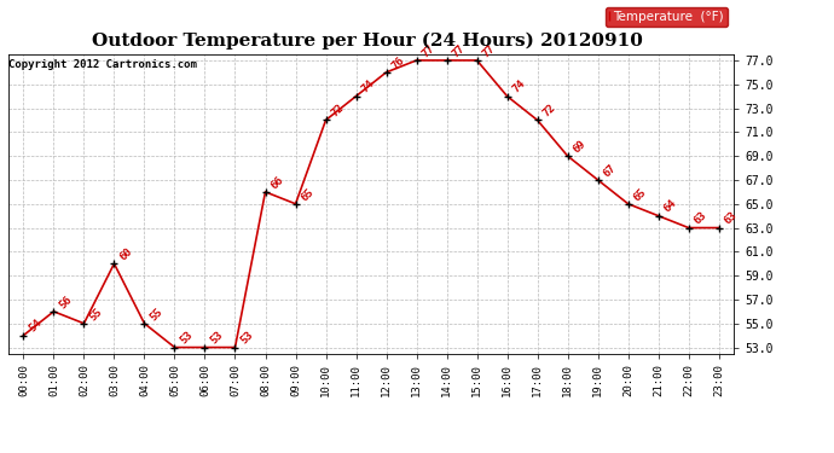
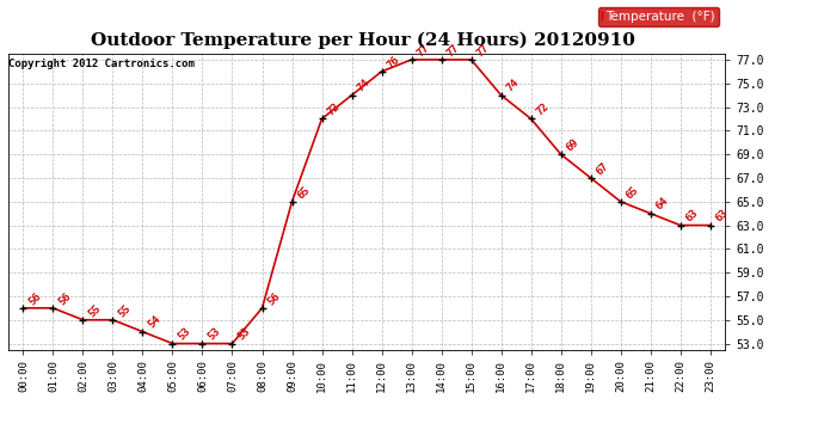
00:00: 54 -> 56
03:00: 60 -> 55
04:00: 55 -> 54
08:00: 66 -> 56
